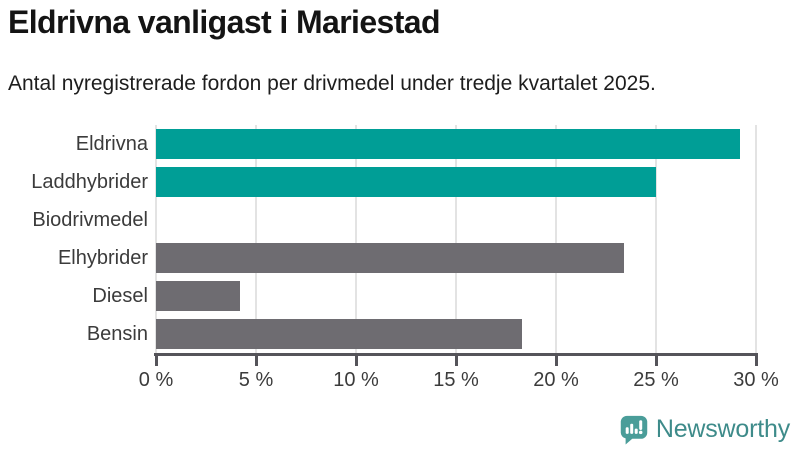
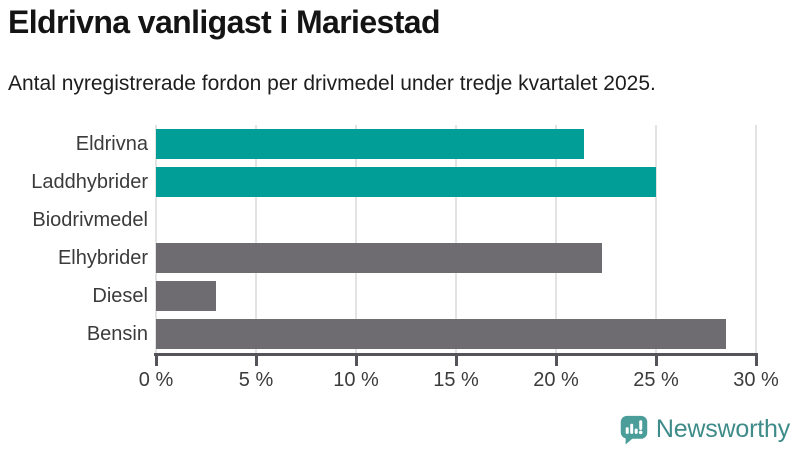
Eldrivna: 29.2% -> 21.4%
Elhybrider: 23.4% -> 22.3%
Diesel: 4.2% -> 3.0%
Bensin: 18.3% -> 28.5%
